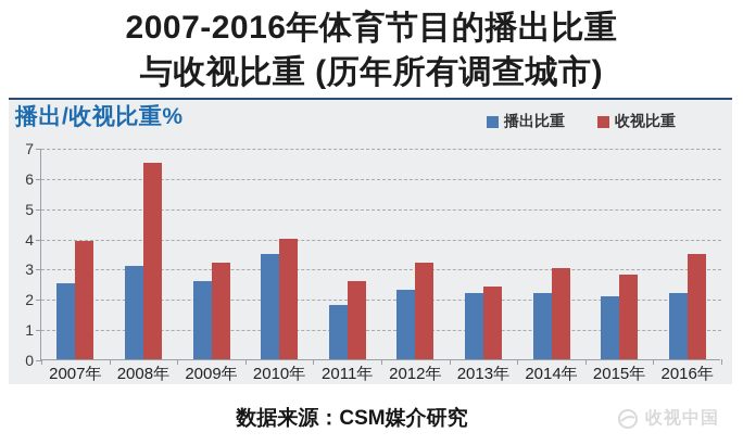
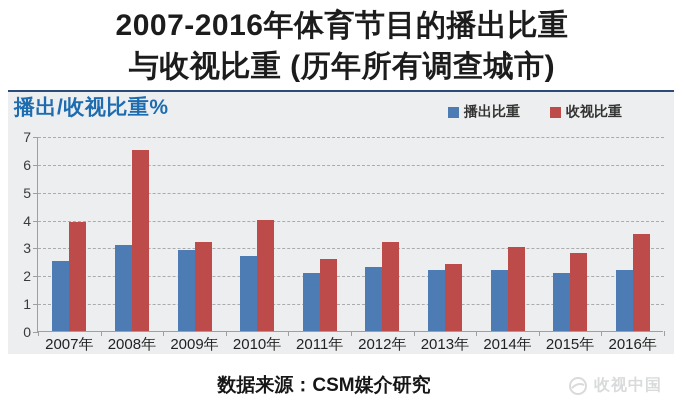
播出比重/2009年: 2.6 -> 2.9
播出比重/2010年: 3.5 -> 2.7
播出比重/2011年: 1.8 -> 2.1
